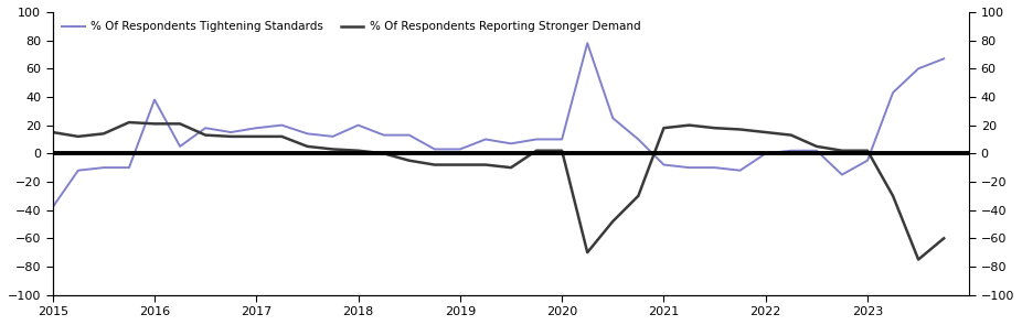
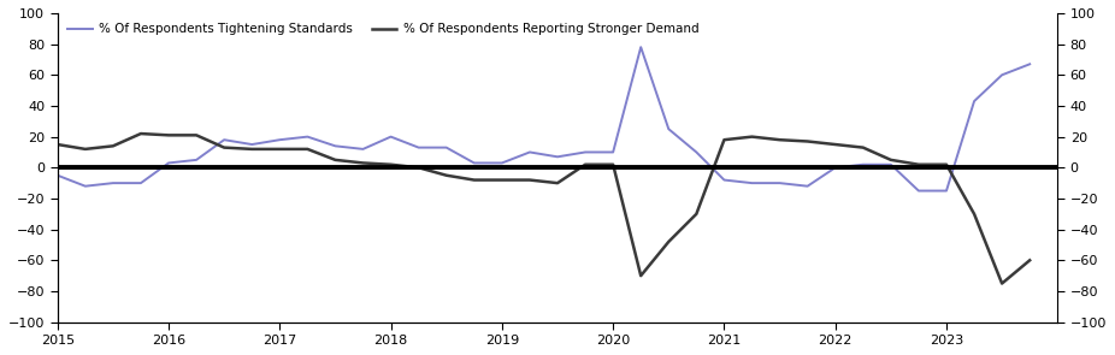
% Of Respondents Tightening Standards/2015: -38 -> -5
% Of Respondents Tightening Standards/2016: 38 -> 3
% Of Respondents Tightening Standards/2023: -5 -> -15
